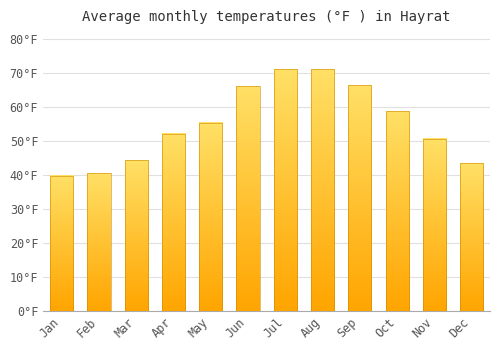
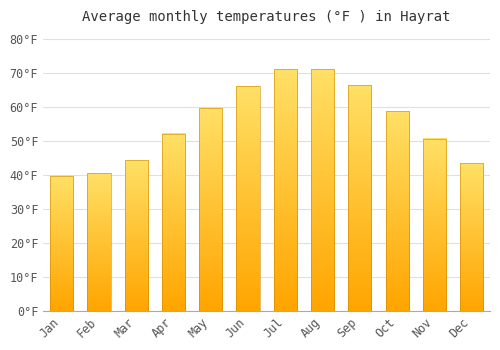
May: 55.5°F -> 59.9°F
